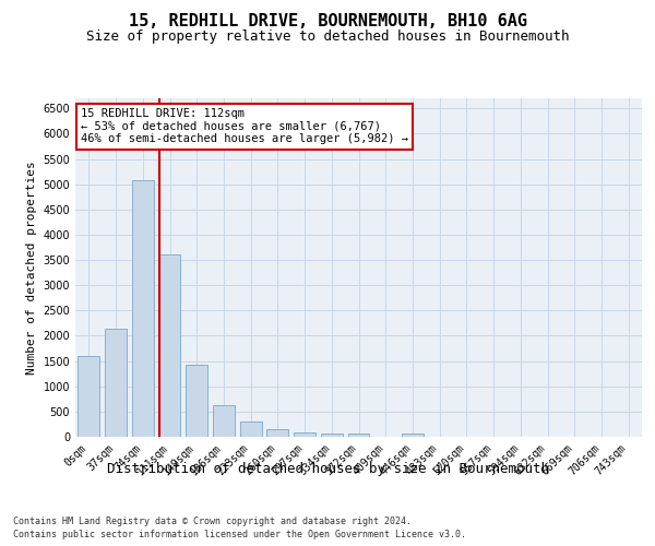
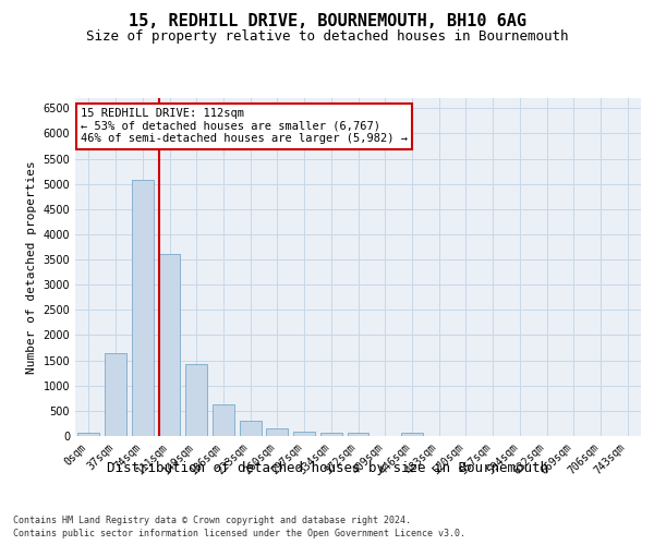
0sqm: 1600 -> 80
37sqm: 2150 -> 1650
